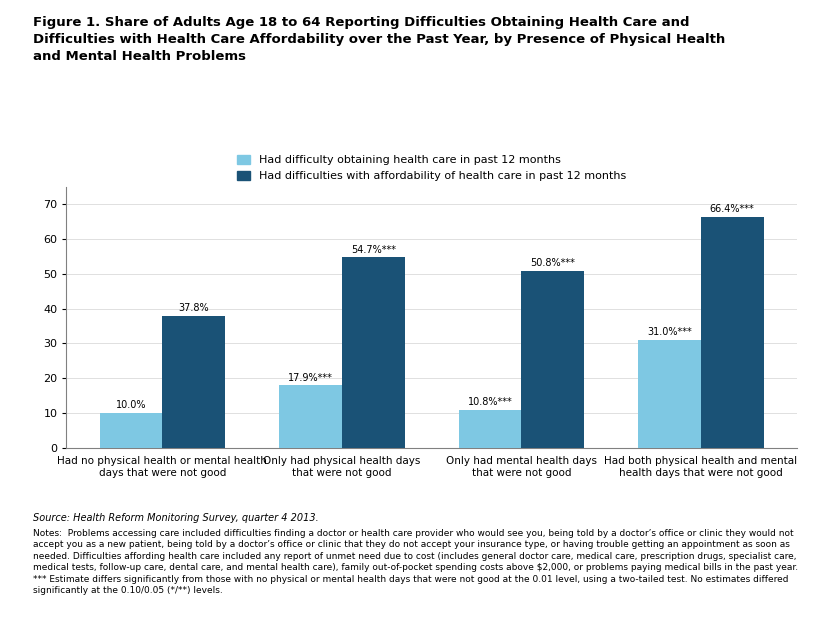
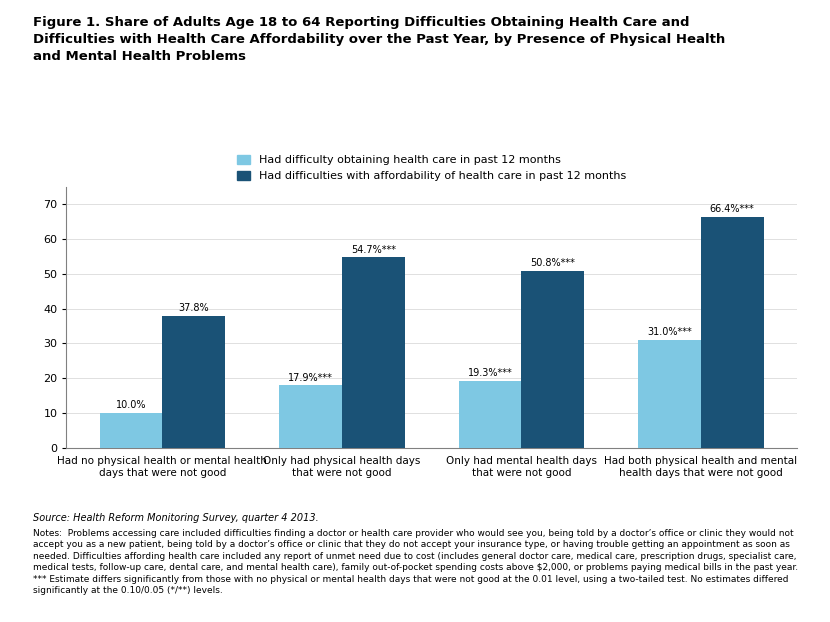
Had difficulty obtaining health care in past 12 months/Only had mental health days that were not good: 10.8 -> 19.3
